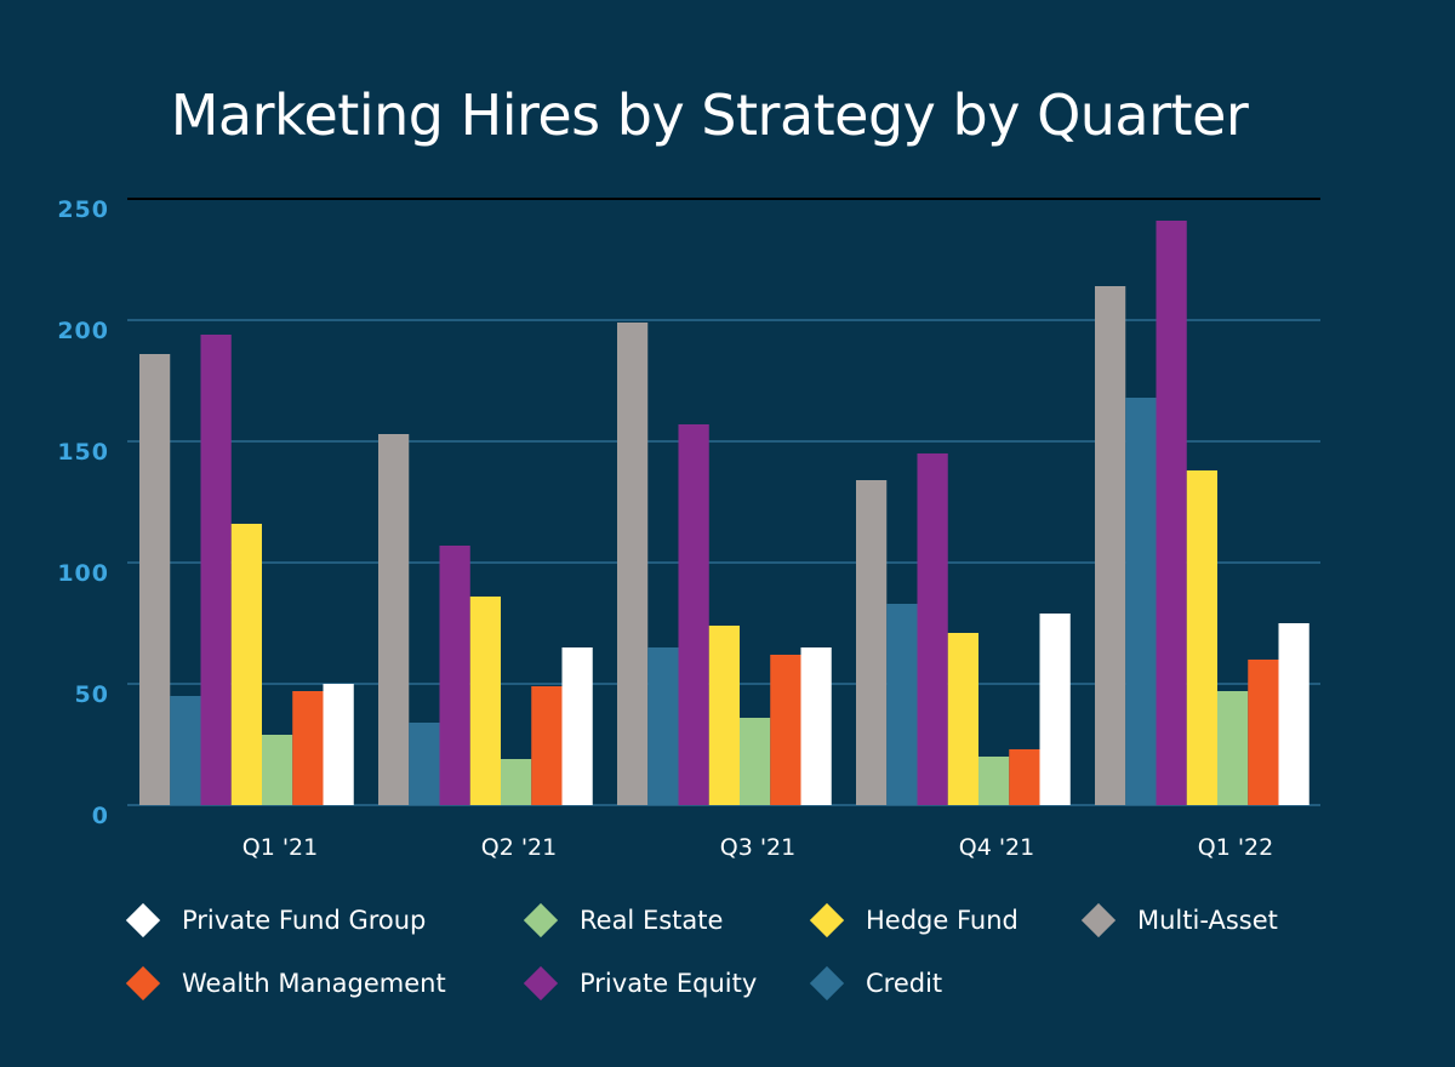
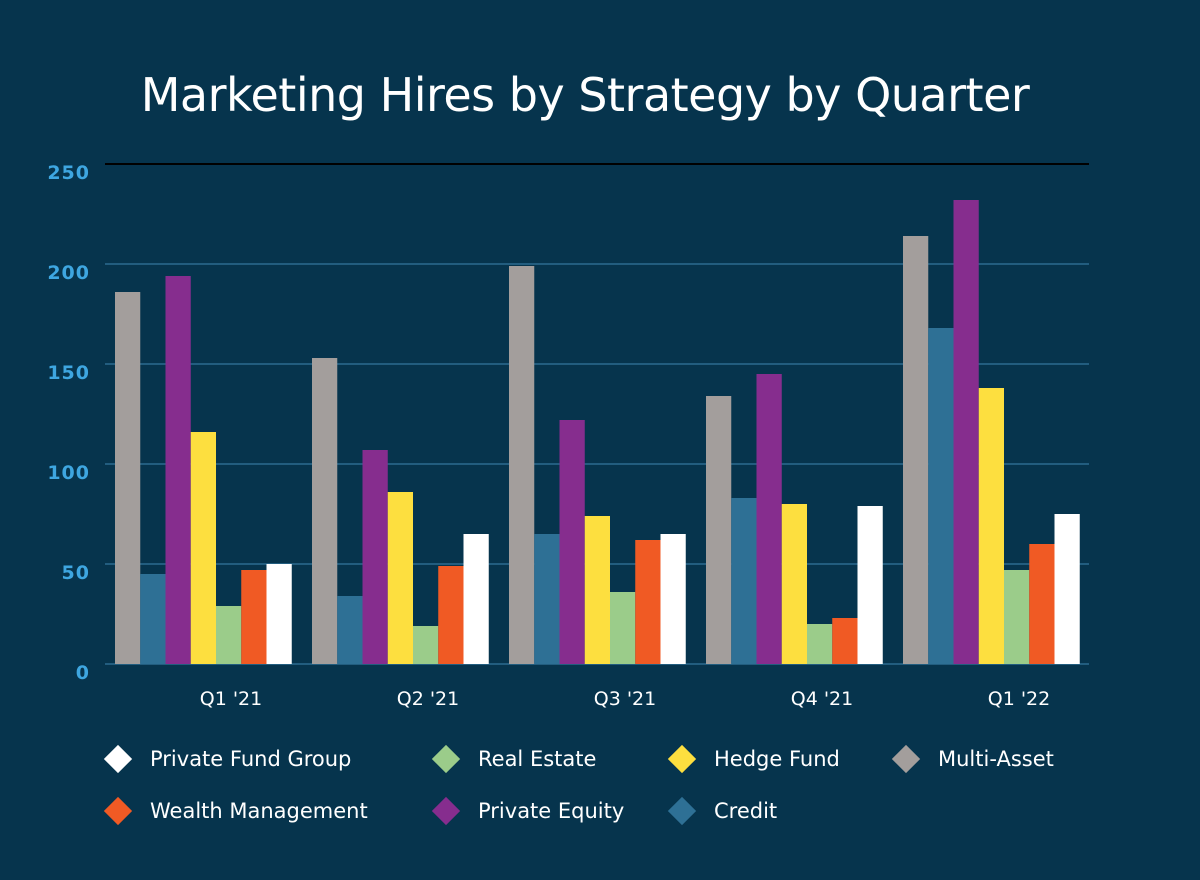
Private Equity/Q3 '21: 157 -> 122
Hedge Fund/Q4 '21: 71 -> 80
Private Equity/Q1 '22: 241 -> 232
